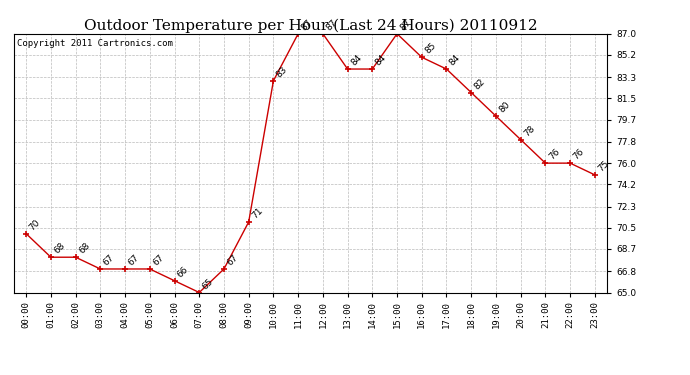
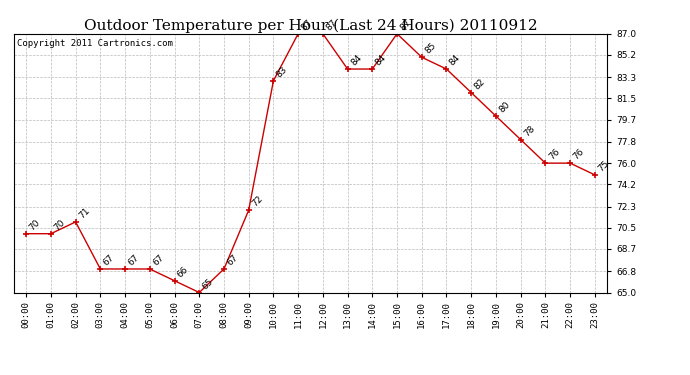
01:00: 68 -> 70
02:00: 68 -> 71
09:00: 71 -> 72
